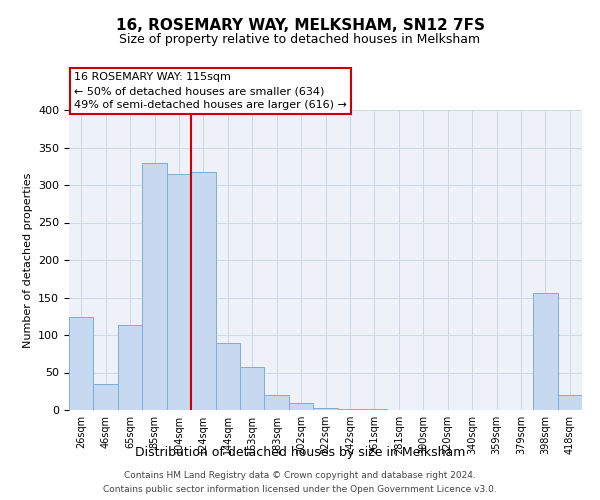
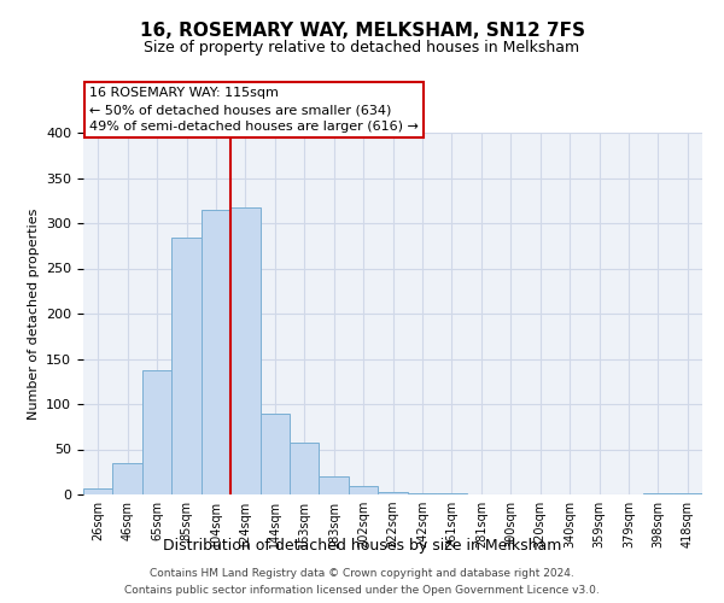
26sqm: 124 -> 7
65sqm: 114 -> 138
85sqm: 330 -> 284
398sqm: 156 -> 1
418sqm: 20 -> 1
